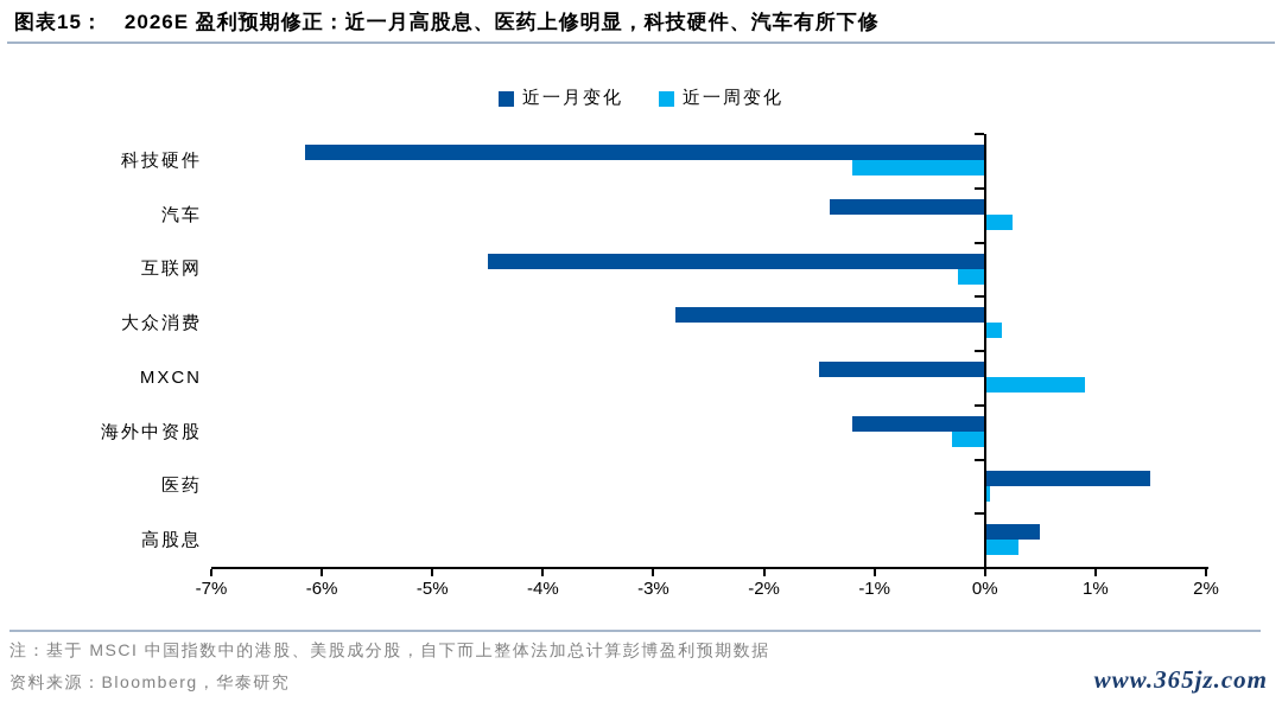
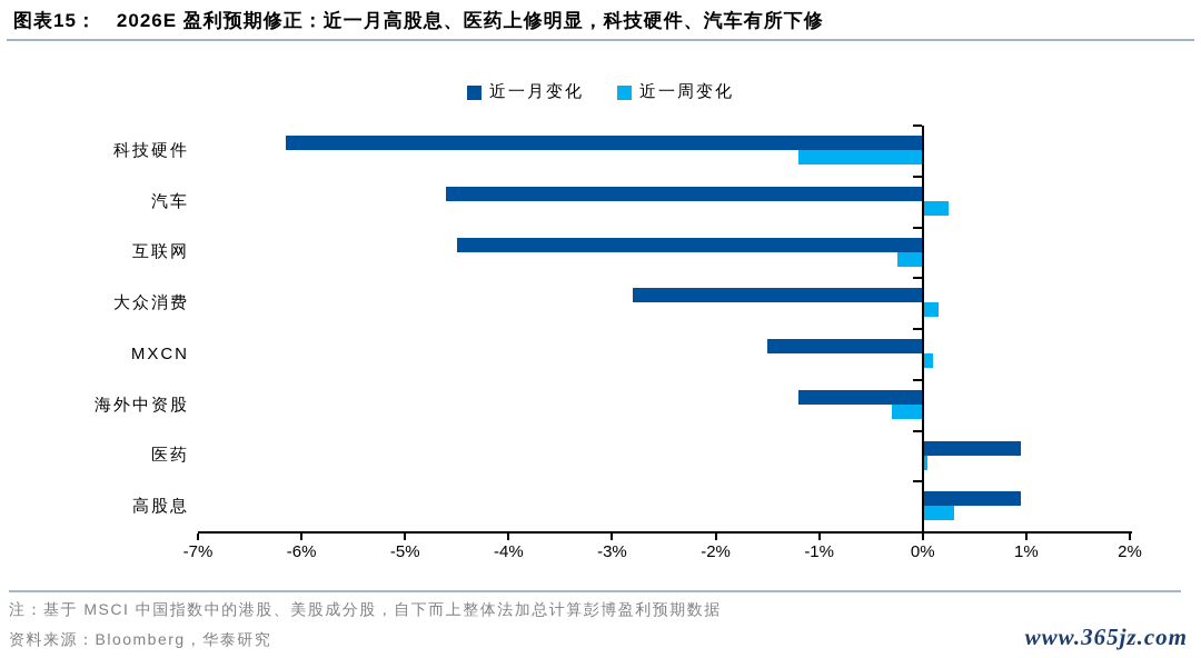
近一月变化/汽车: -1.4% -> -4.6%
近一周变化/MXCN: 0.9% -> 0.1%
近一月变化/医药: 1.5% -> 0.9%
近一月变化/高股息: 0.5% -> 0.9%
